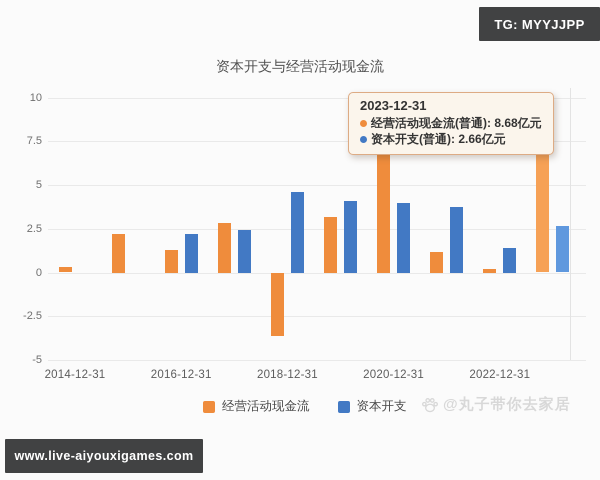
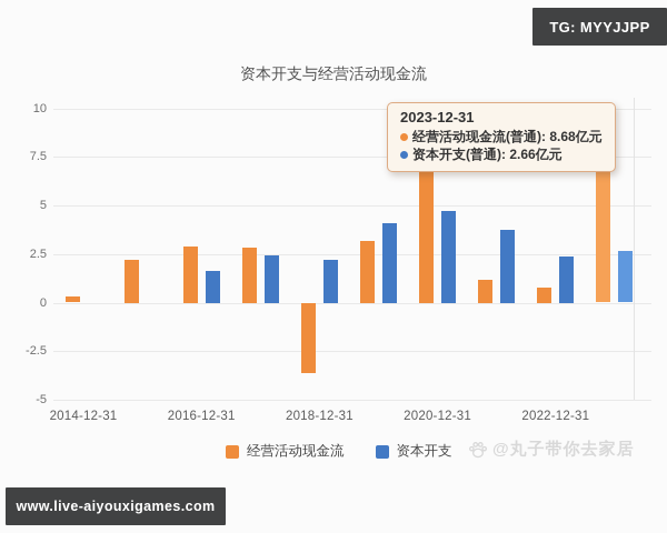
经营活动现金流/2016-12-31: 1.3 -> 2.9
资本开支/2016-12-31: 2.2 -> 1.6
资本开支/2018-12-31: 4.6 -> 2.2
资本开支/2020-12-31: 4.0 -> 4.7
经营活动现金流/2022-12-31: 0.2 -> 0.8
资本开支/2022-12-31: 1.4 -> 2.4
